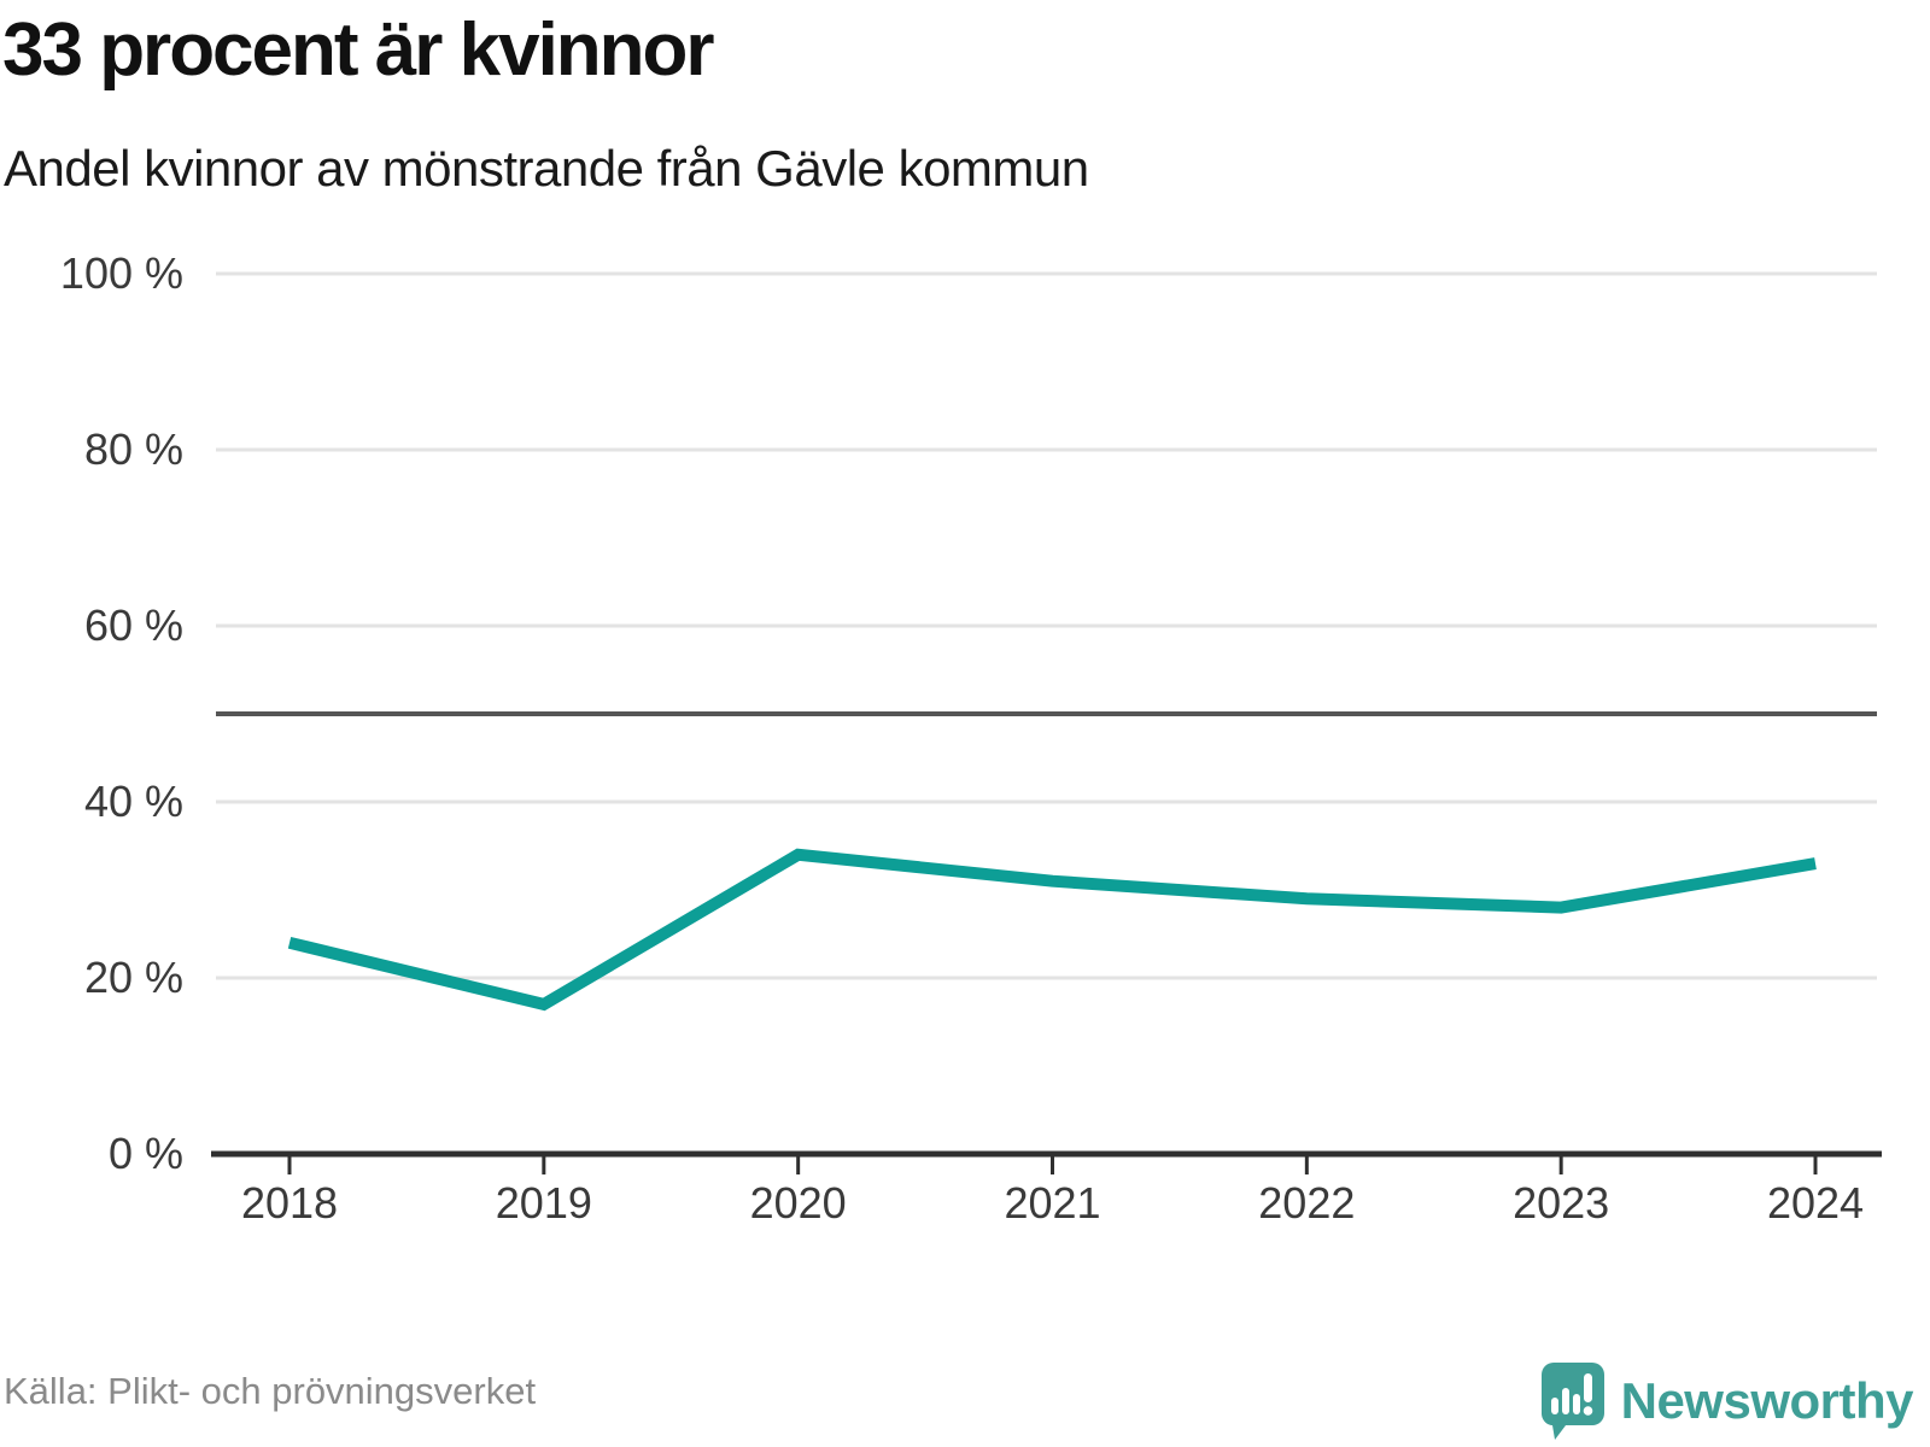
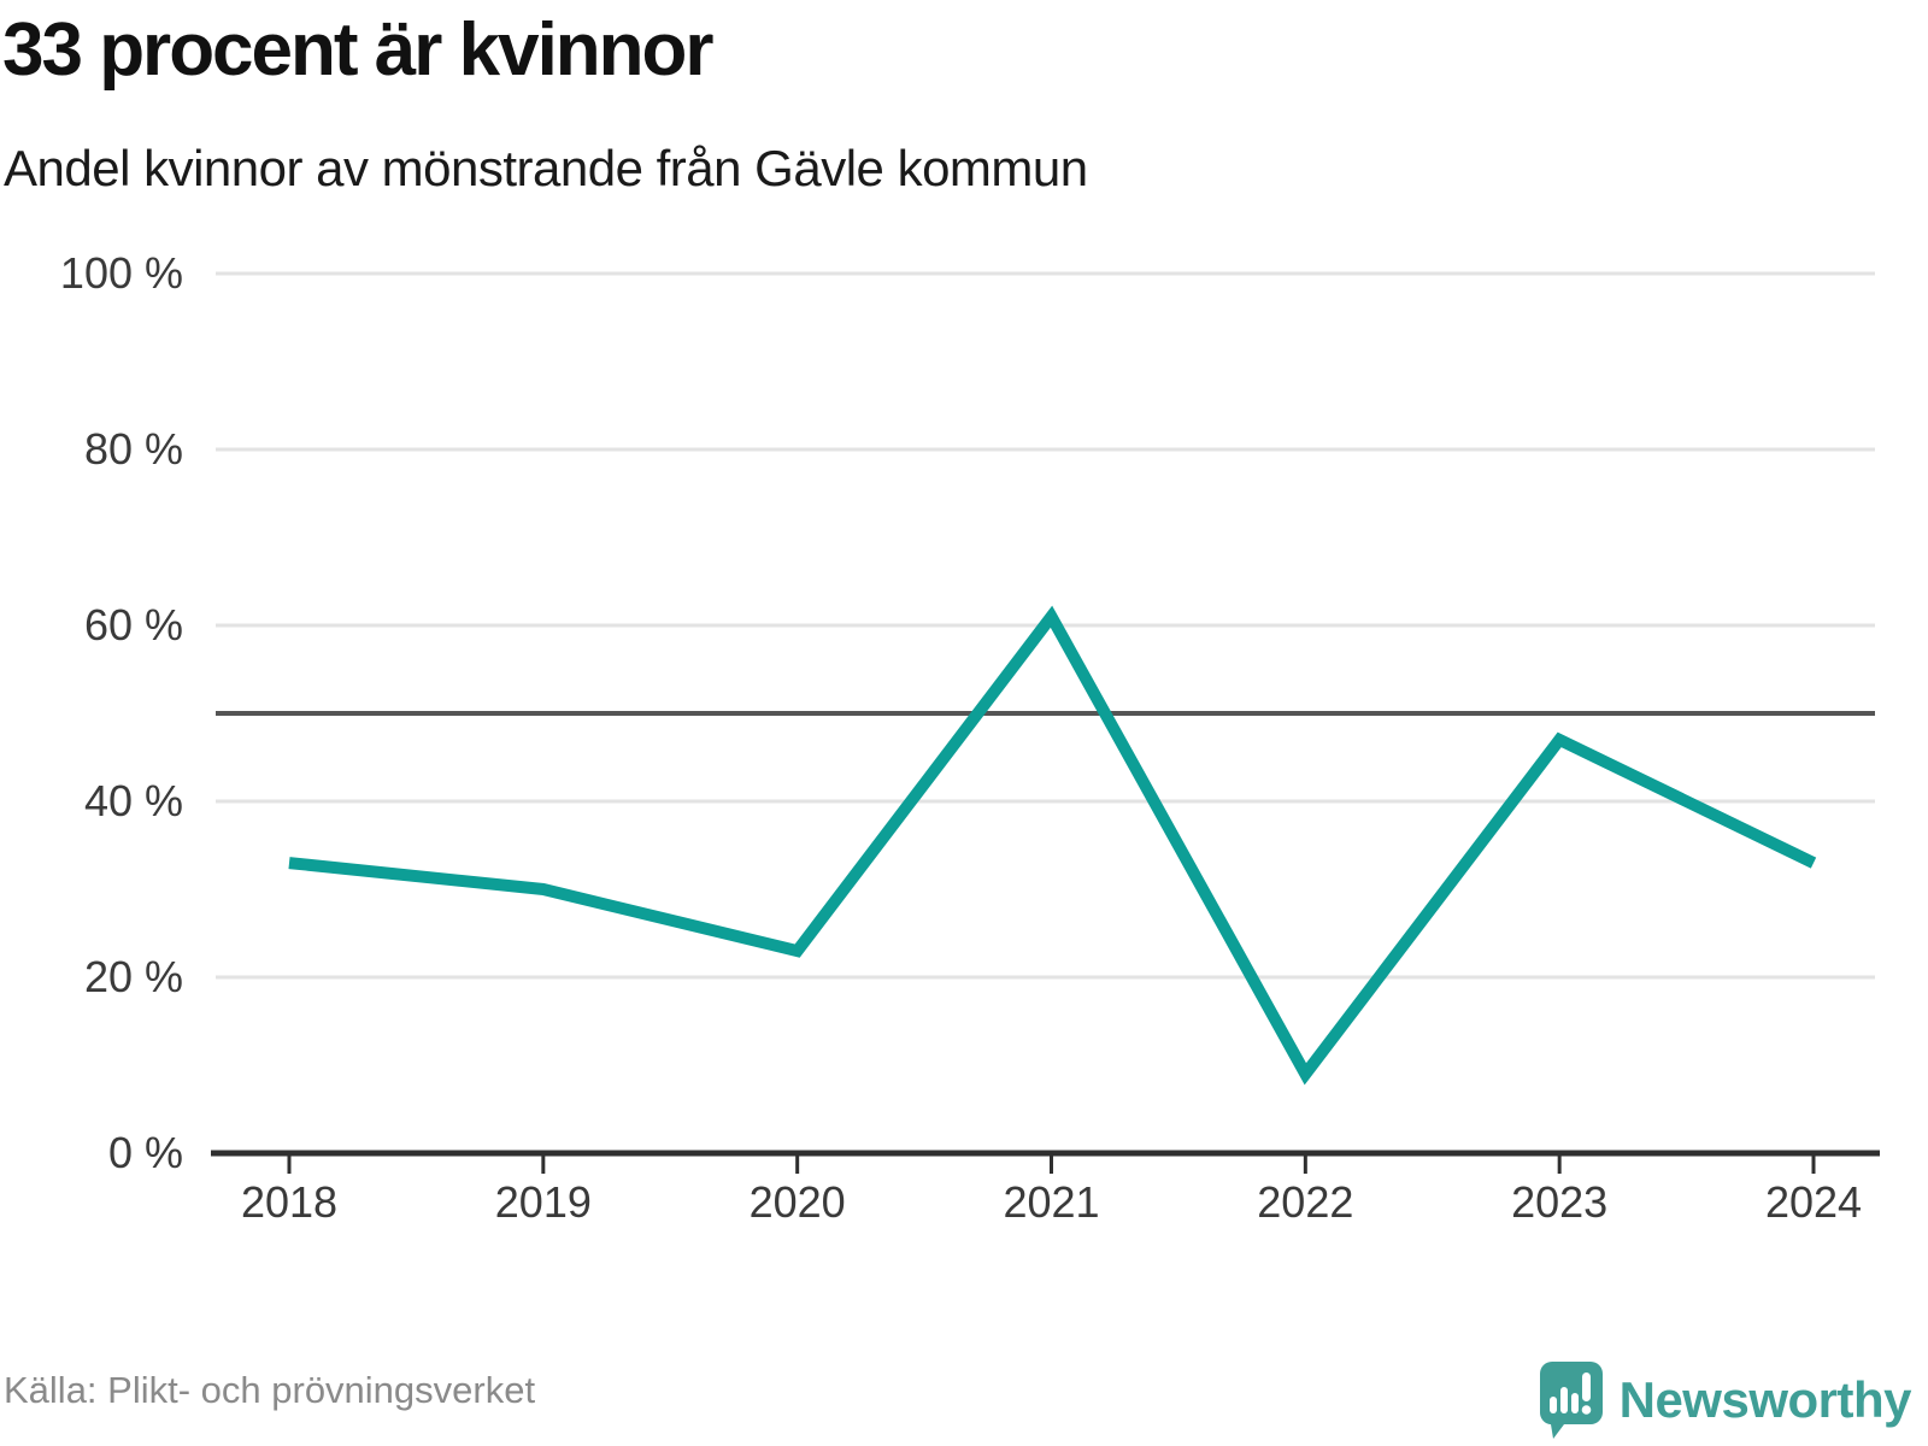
2018: 24% -> 33%
2019: 17% -> 30%
2020: 34% -> 23%
2021: 31% -> 61%
2022: 29% -> 9%
2023: 28% -> 47%
